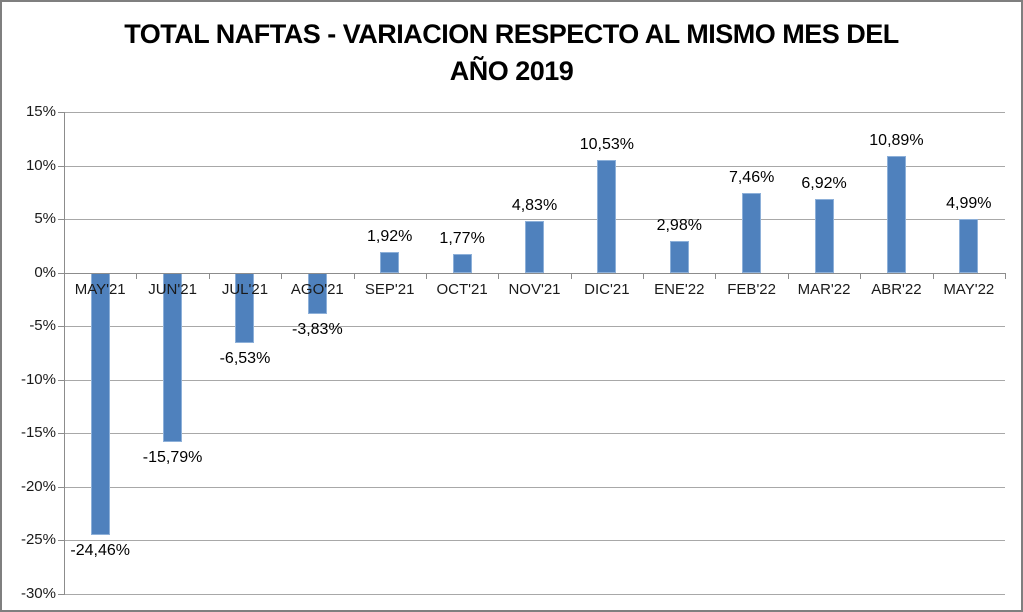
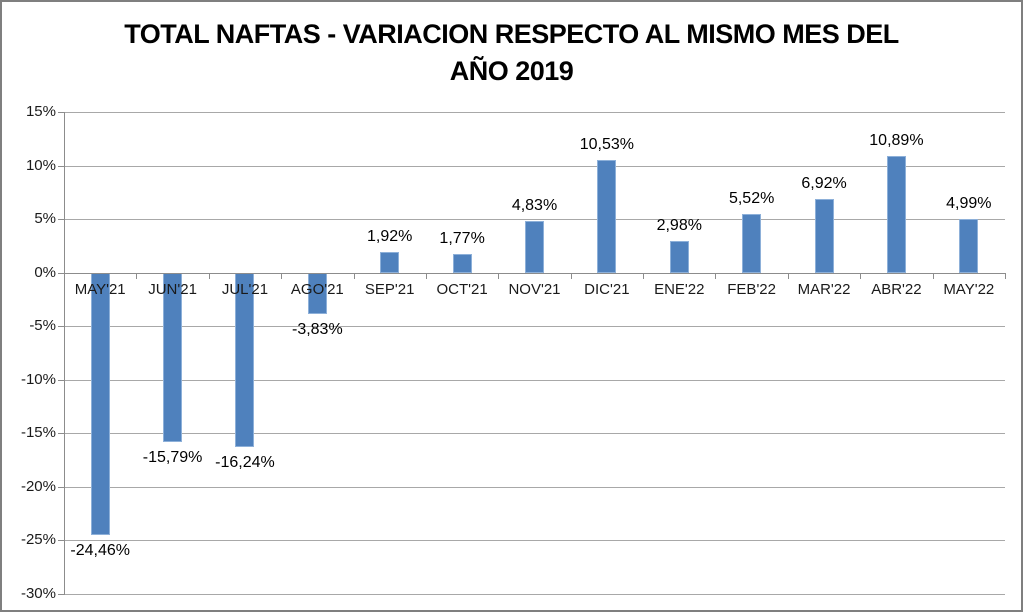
JUL'21: -6,53% -> -16,24%
FEB'22: 7,46% -> 5,52%
